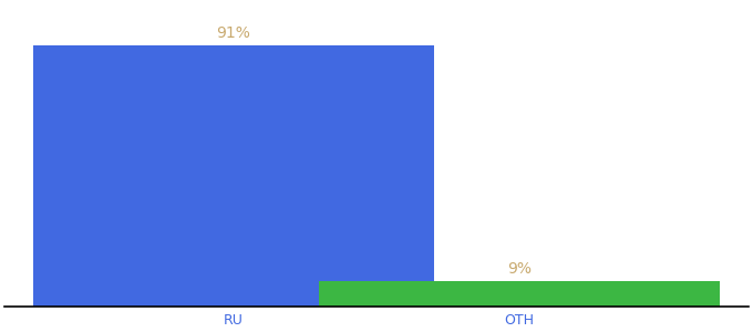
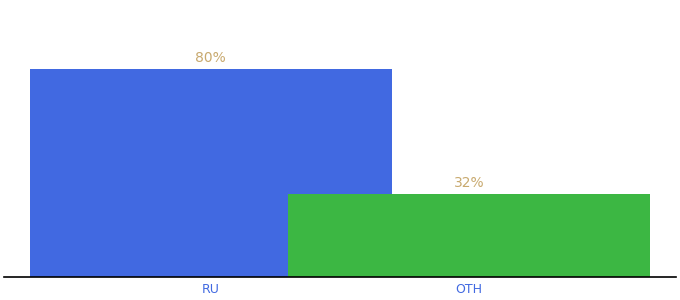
RU: 91% -> 80%
OTH: 9% -> 32%
